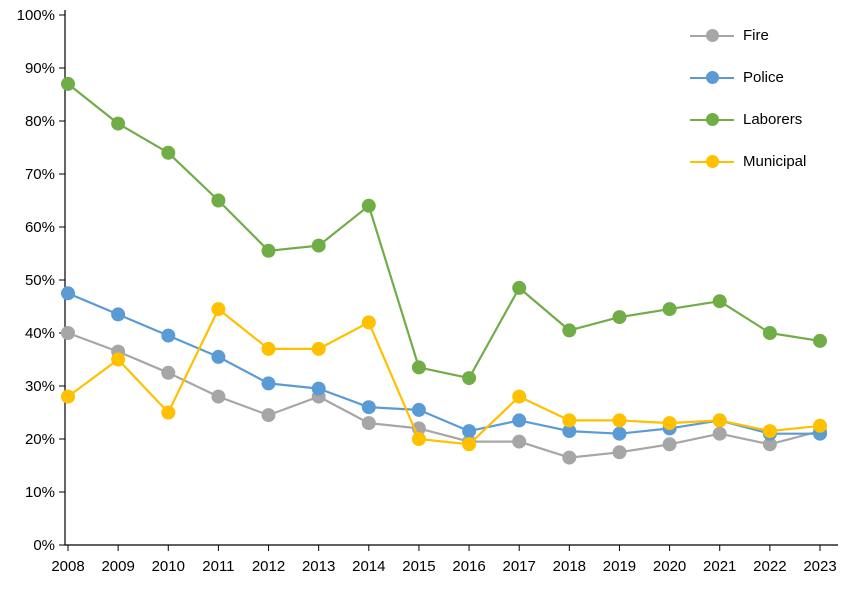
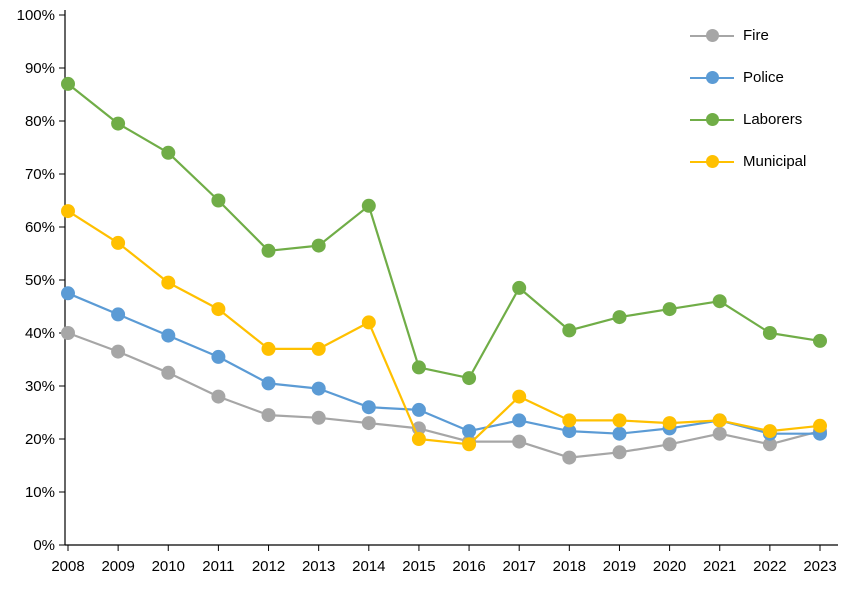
Municipal/2008: 28% -> 63%
Municipal/2009: 35% -> 57%
Municipal/2010: 25% -> 50%
Fire/2013: 28% -> 24%
